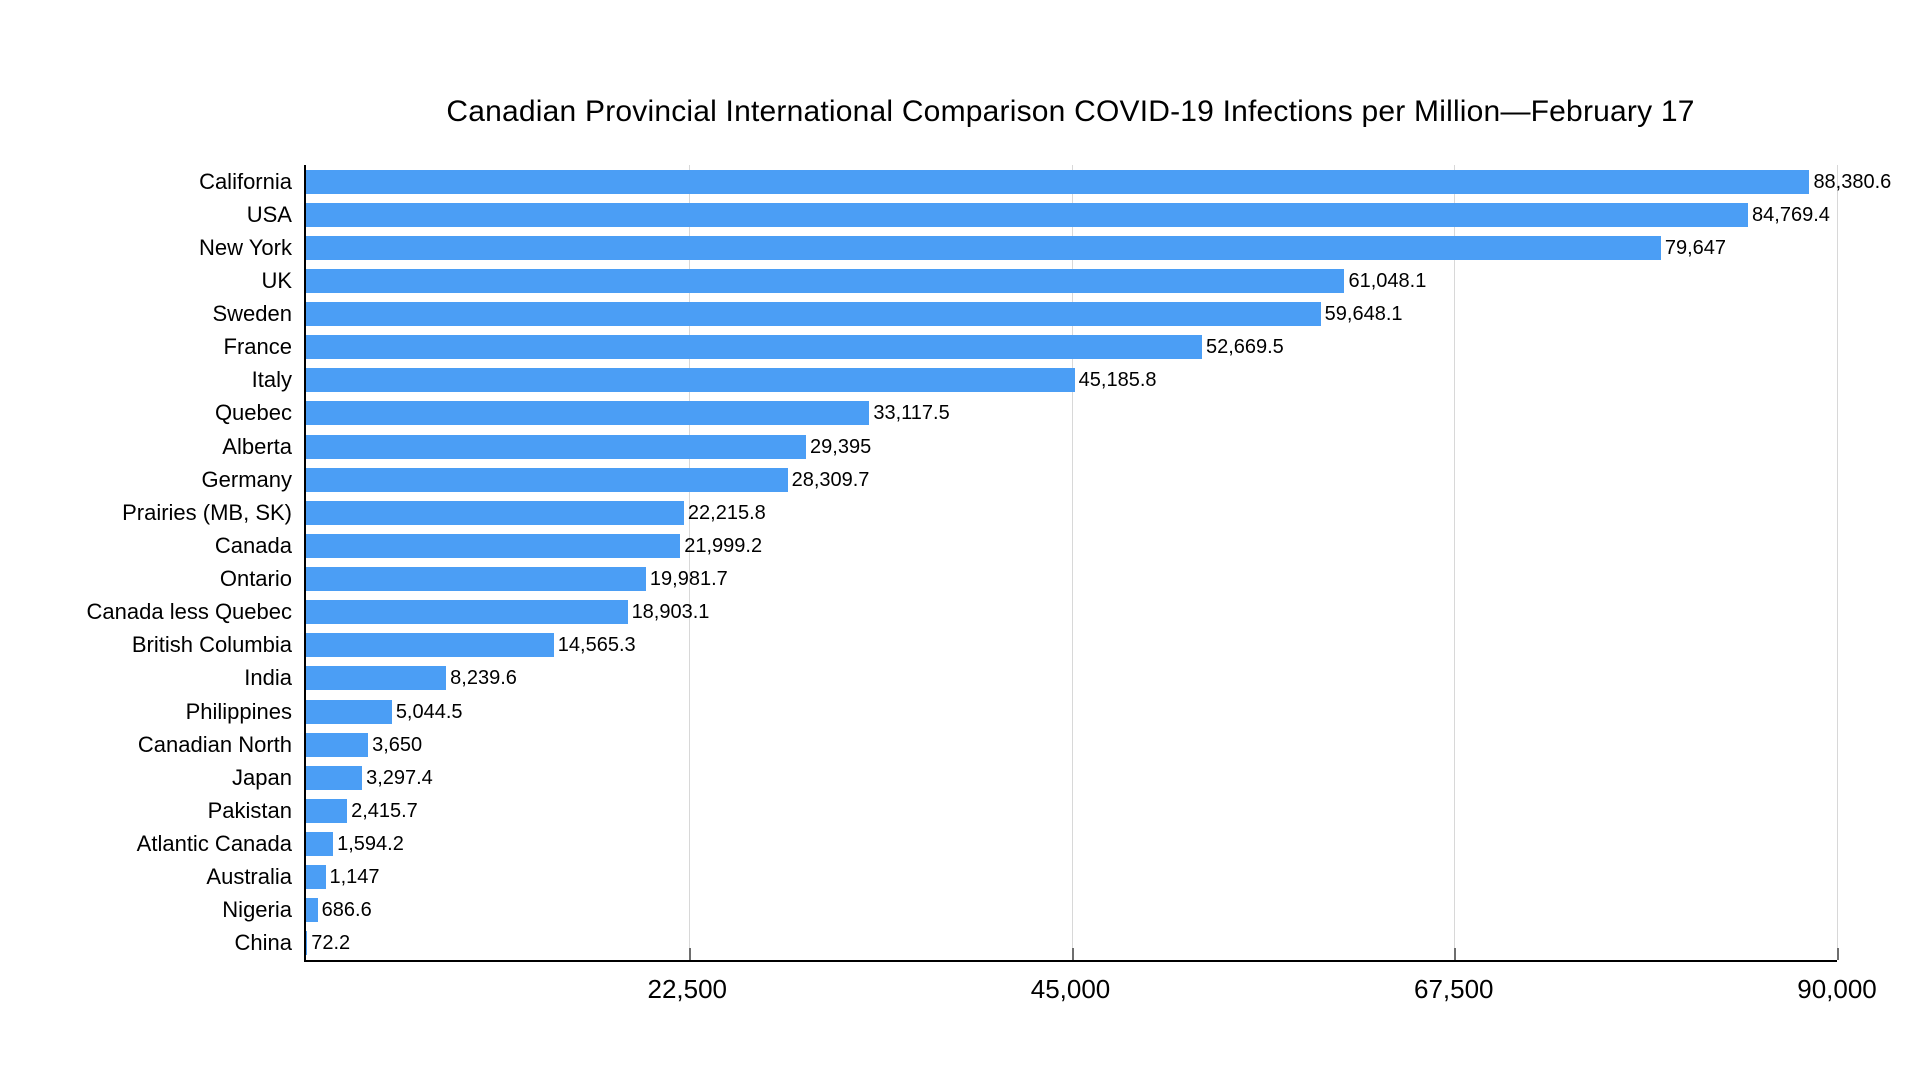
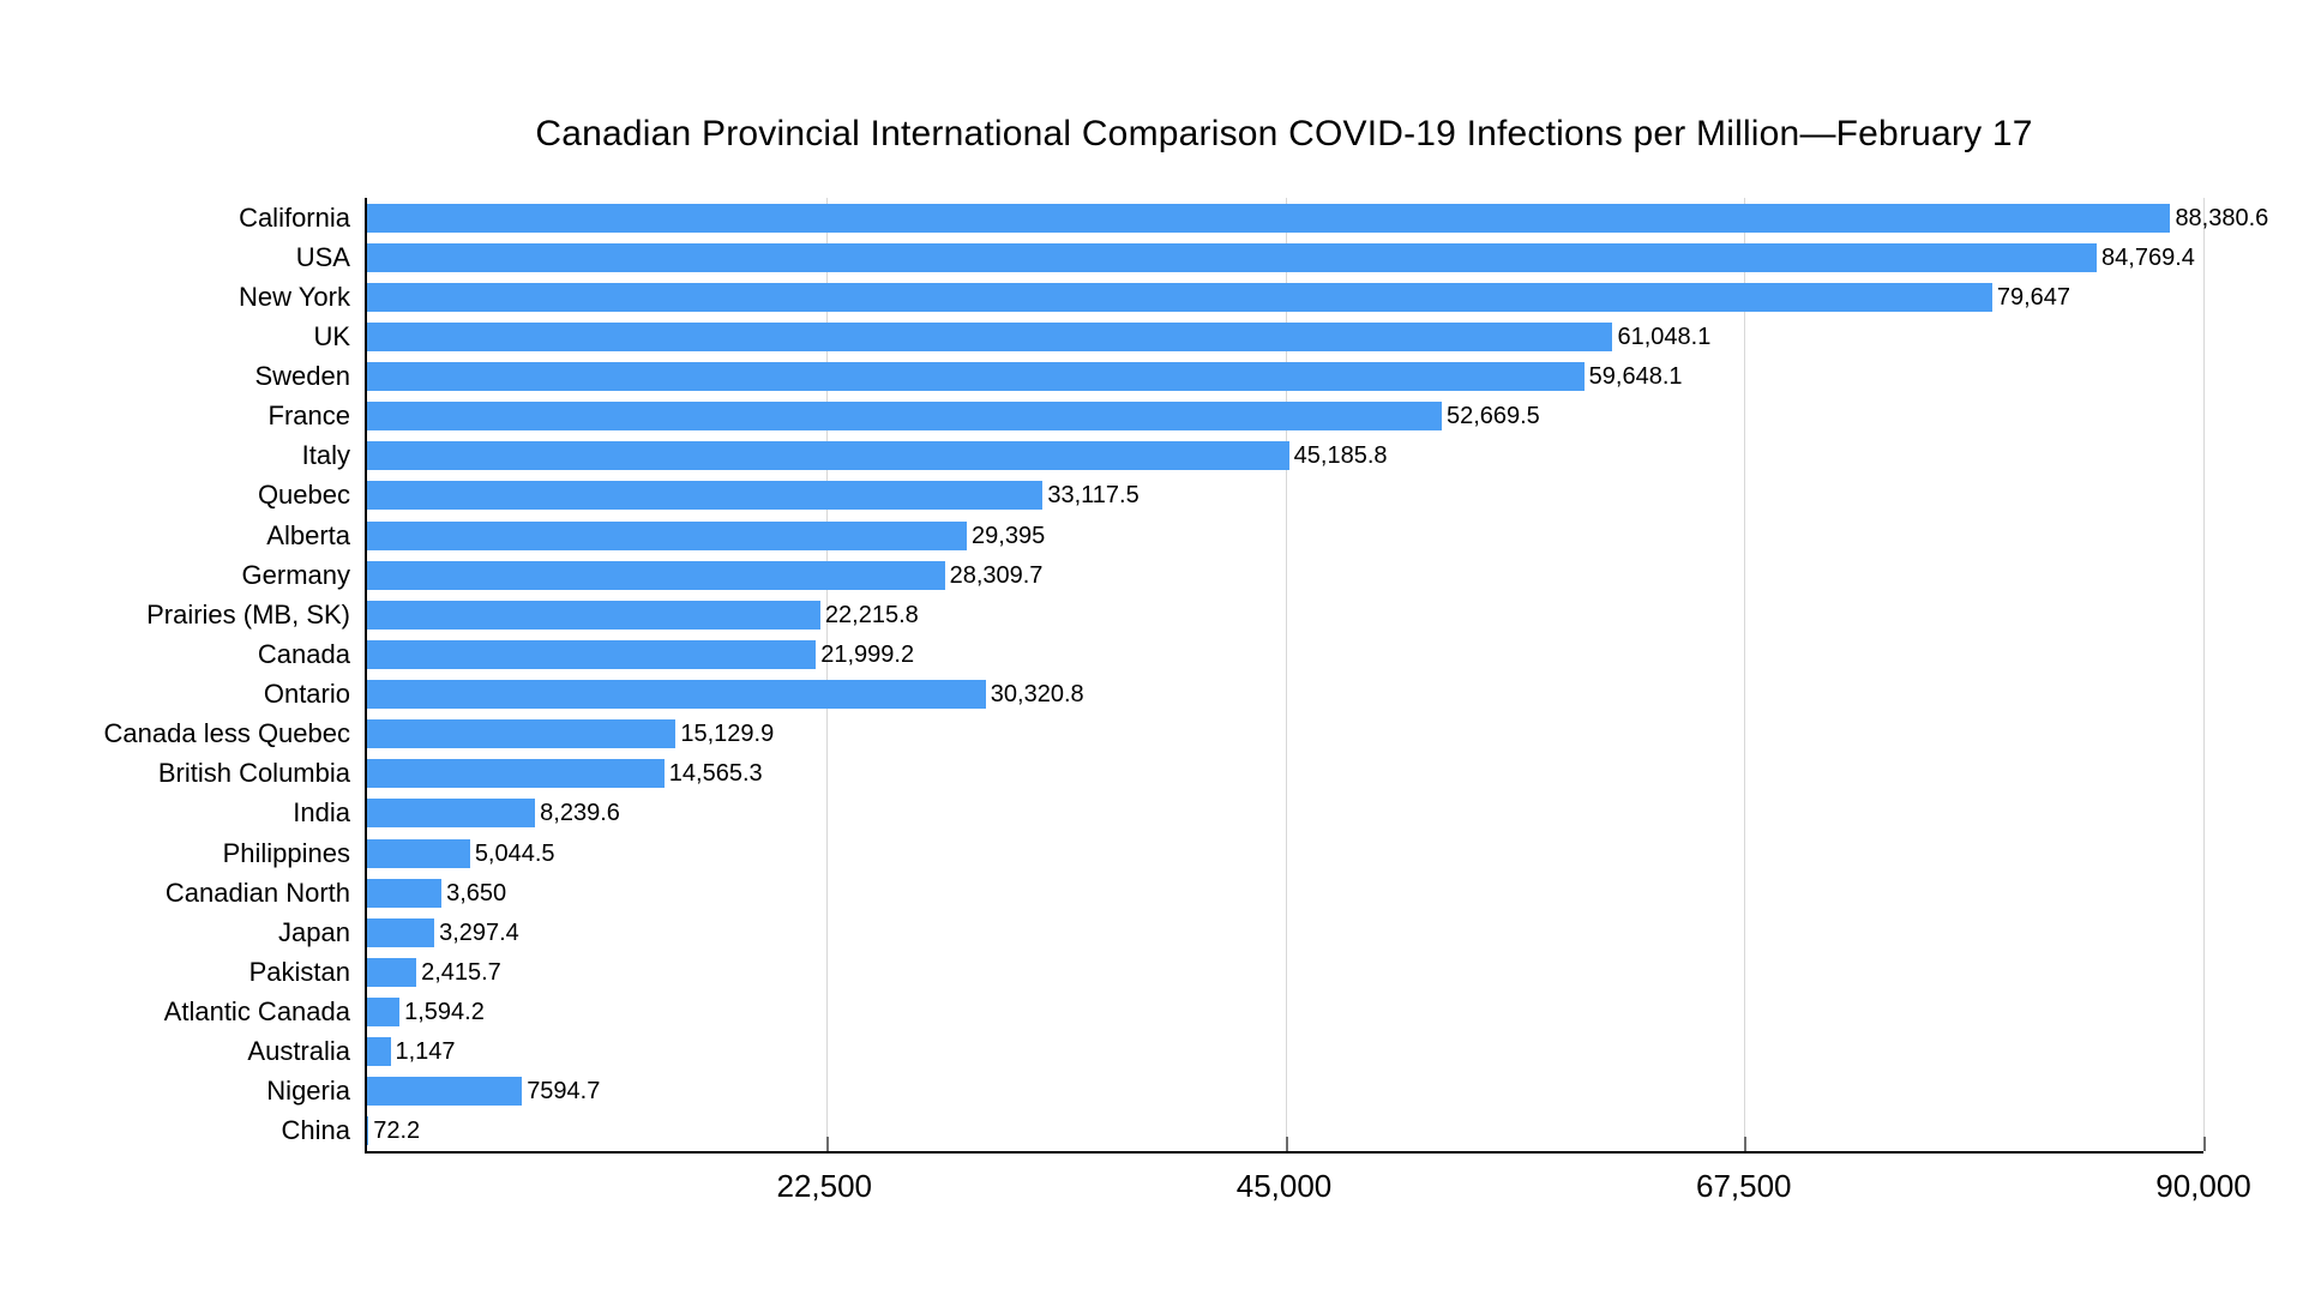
Ontario: 19,981.7 -> 30,320.8
Canada less Quebec: 18,903.1 -> 15,129.9
Nigeria: 686.6 -> 7594.7
